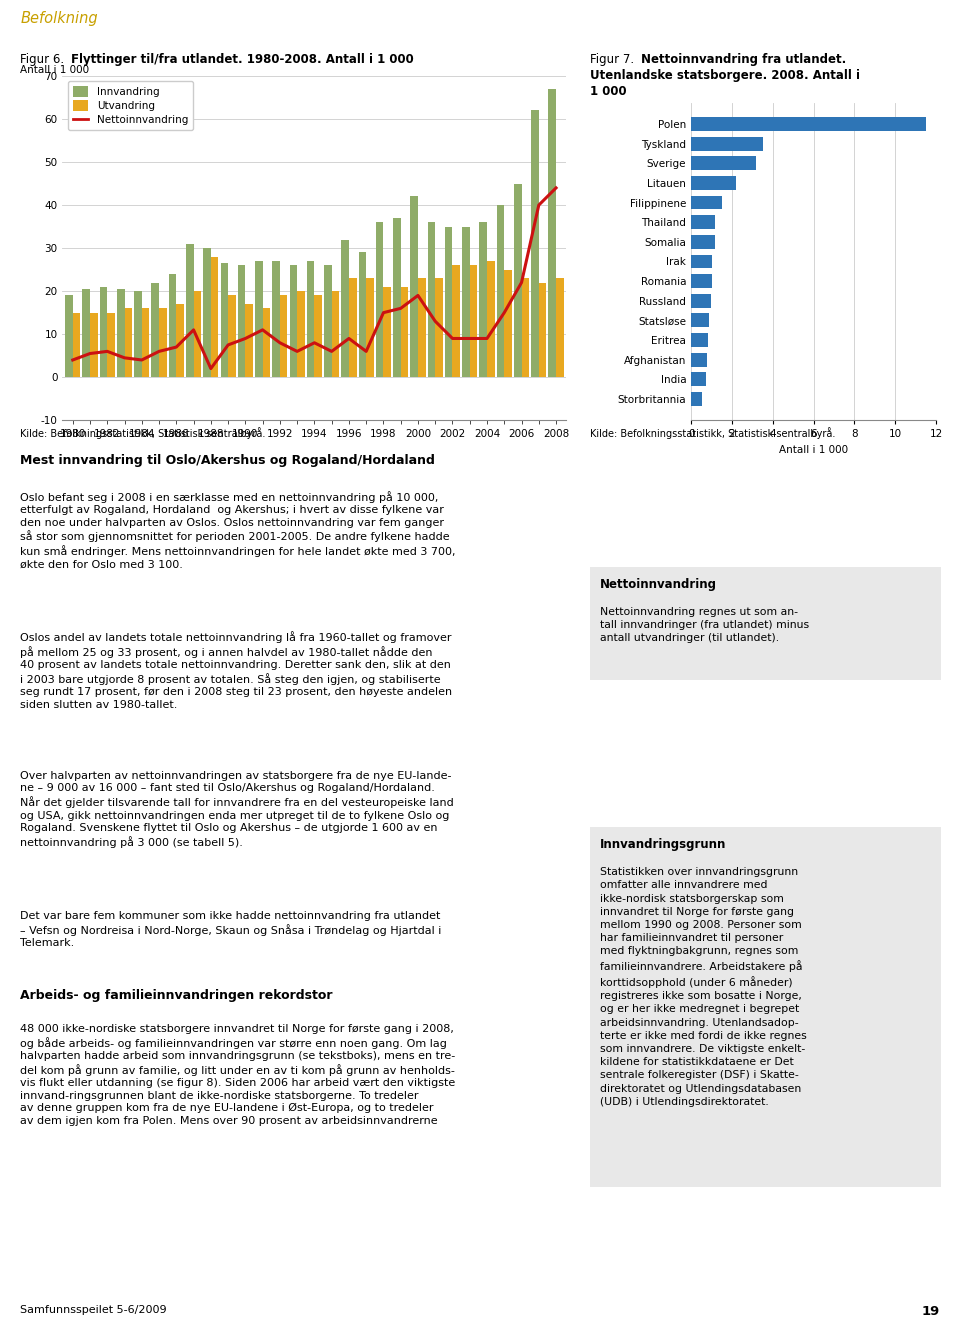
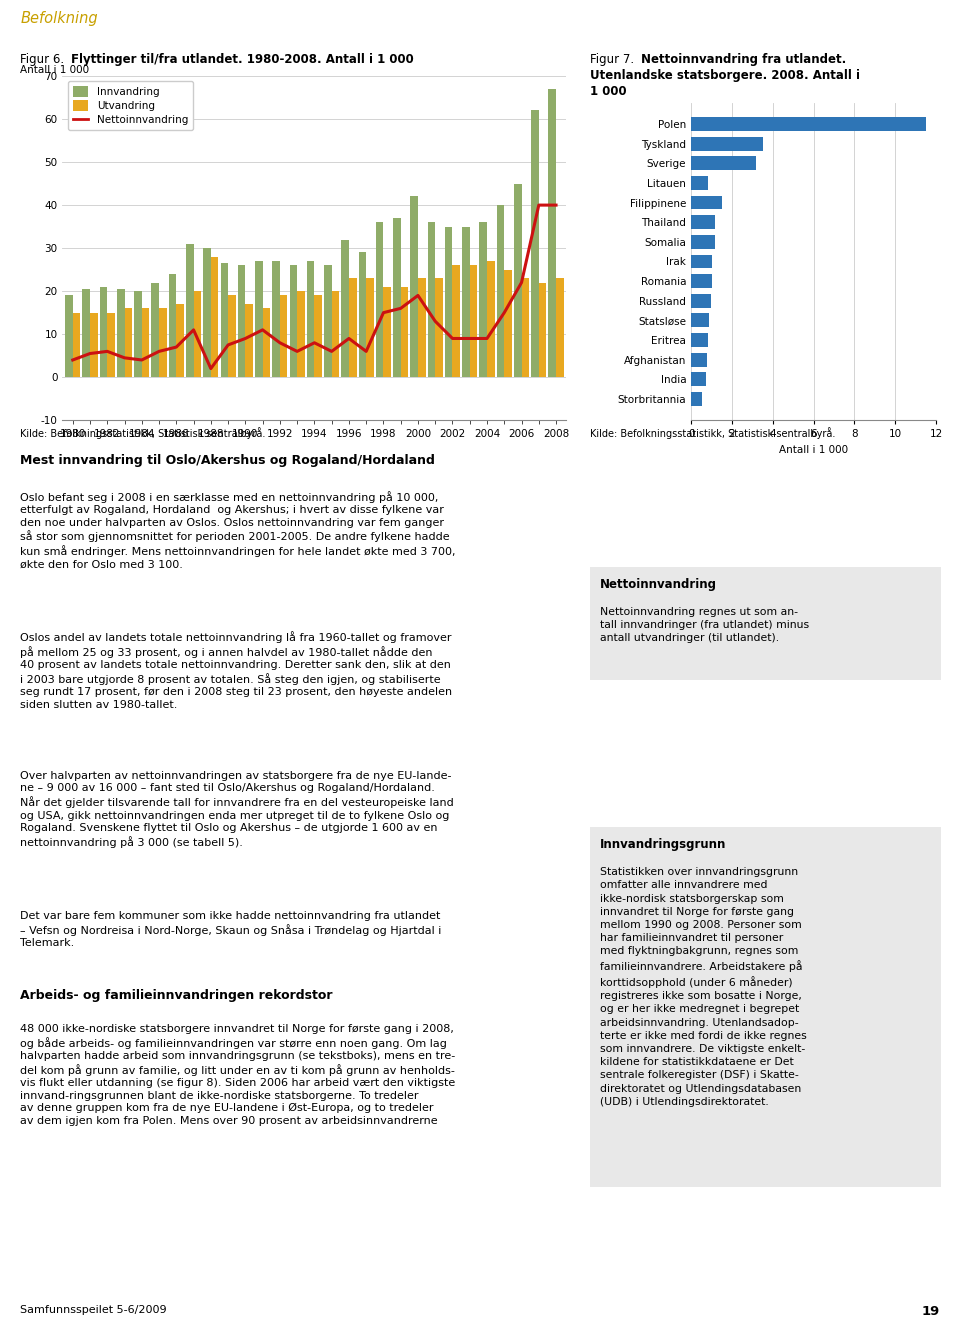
Nettoinnvandring/2008: 44.0 -> 40.0
Litauen: 2.20 -> 0.80
